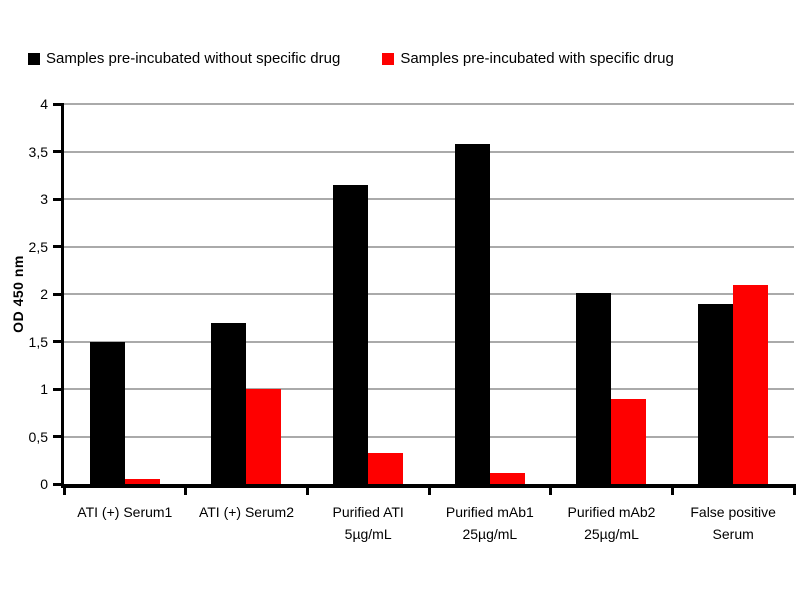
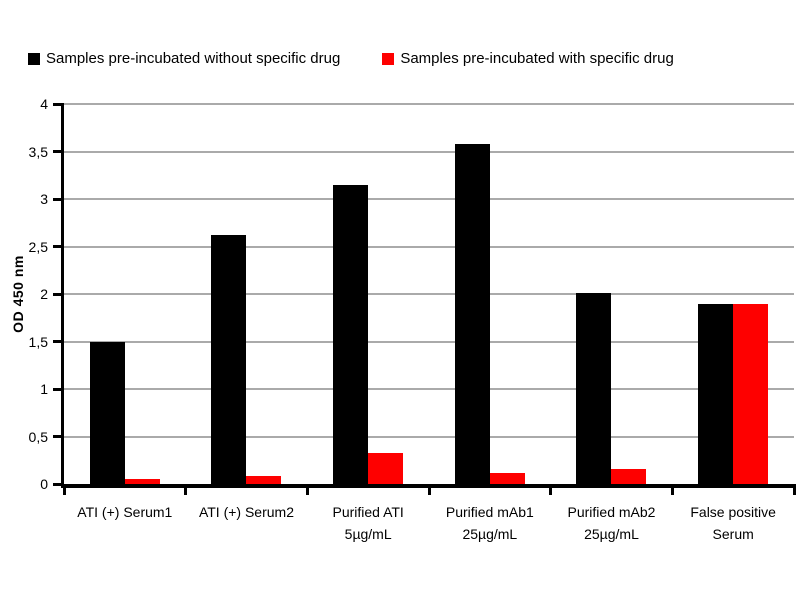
Samples pre-incubated without specific drug/ATI (+) Serum2: 1.7 -> 2.6
Samples pre-incubated with specific drug/ATI (+) Serum2: 1.0 -> 0.1
Samples pre-incubated with specific drug/Purified mAb2 25µg/mL: 0.9 -> 0.2
Samples pre-incubated with specific drug/False positive Serum: 2.1 -> 1.9
